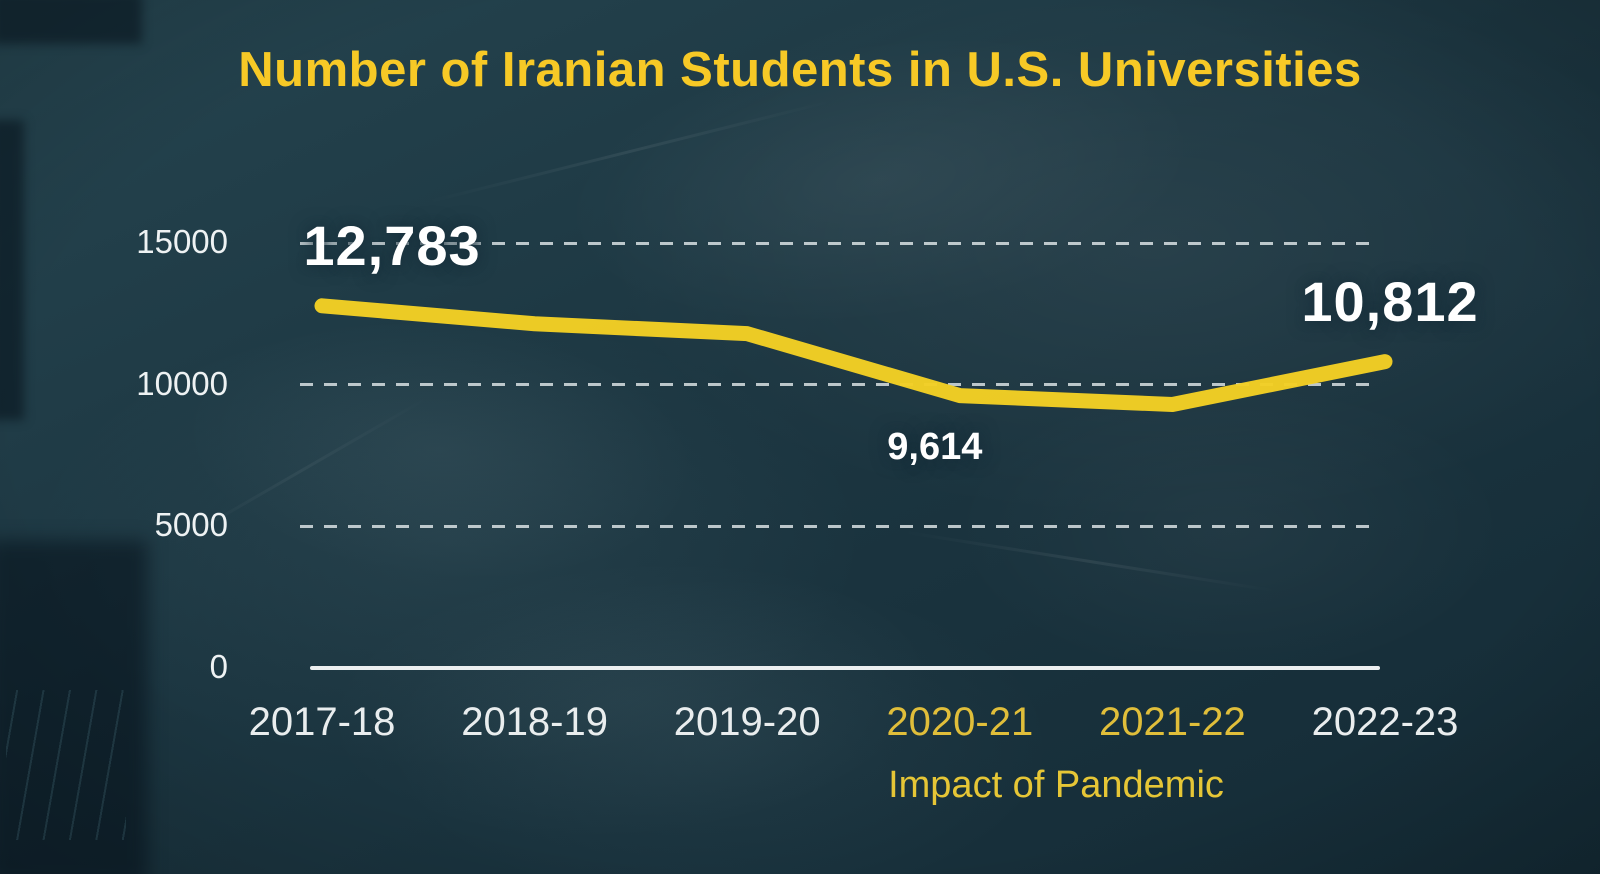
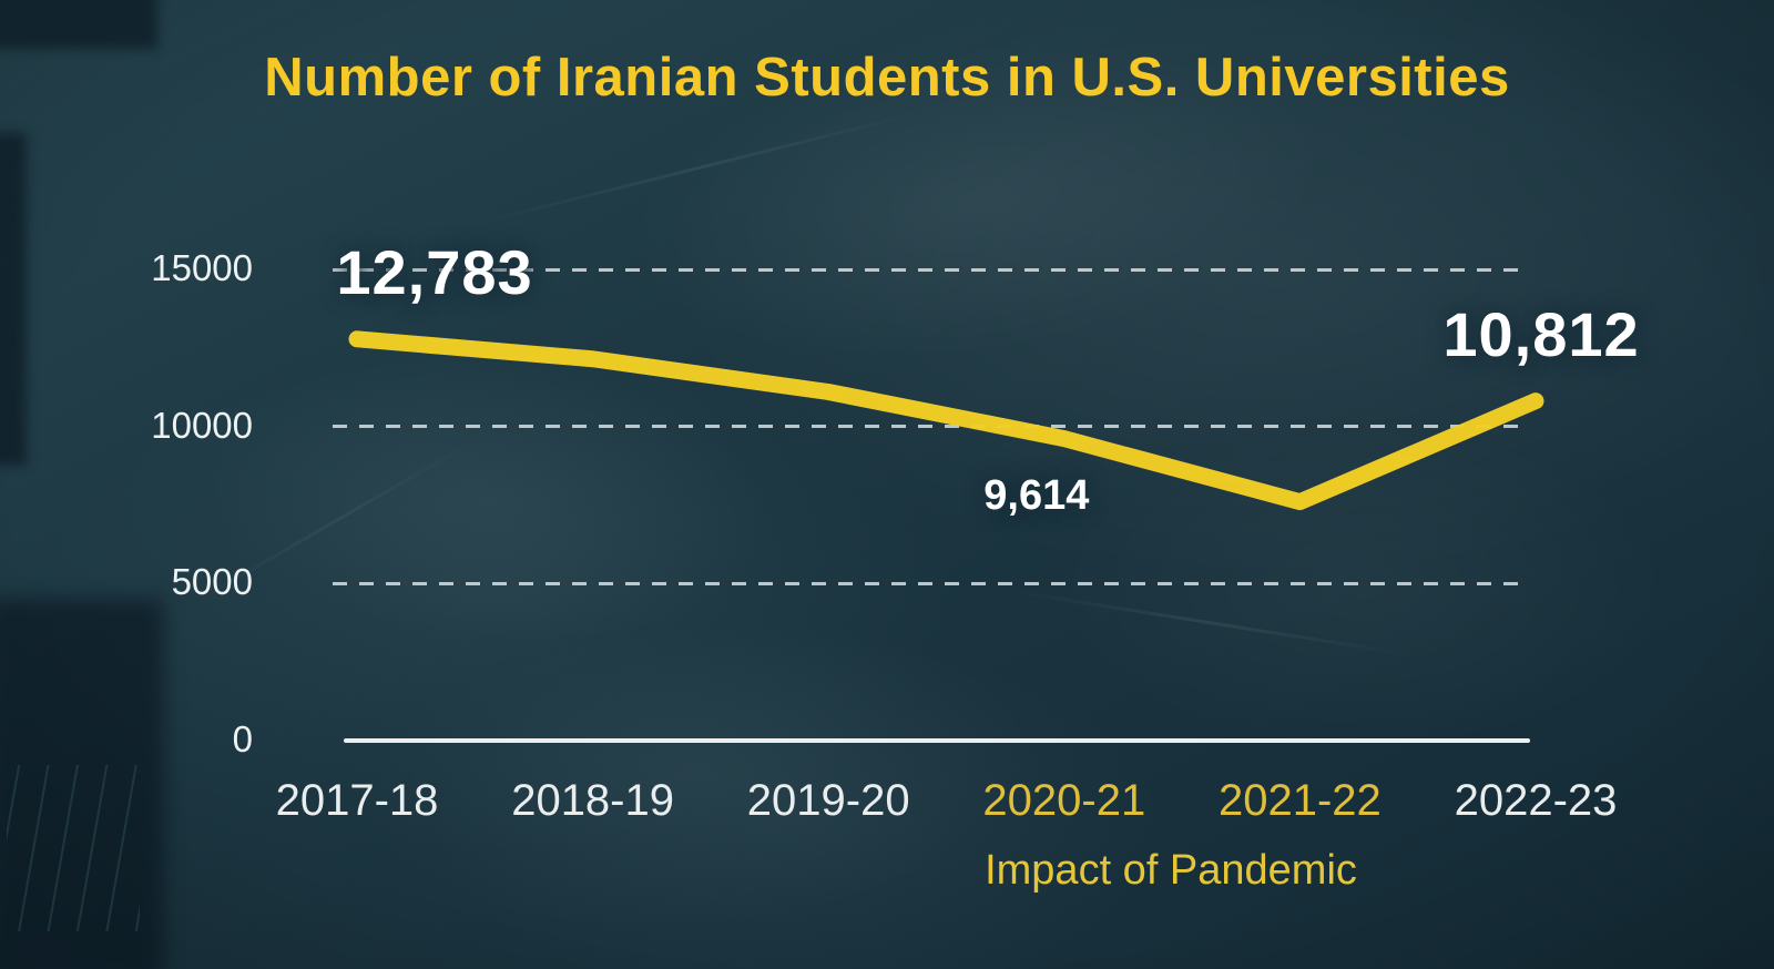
2019-20: 11800 -> 11100
2021-22: 9300 -> 7600
